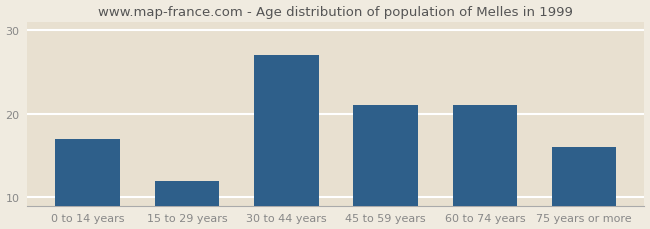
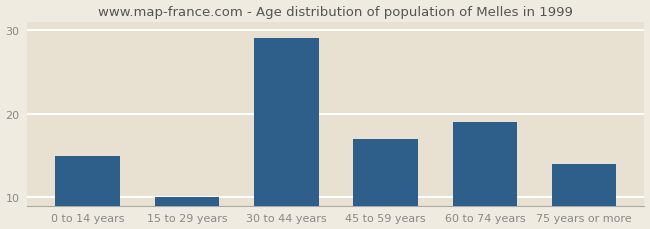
0 to 14 years: 17 -> 15
15 to 29 years: 12 -> 10
30 to 44 years: 27 -> 29
45 to 59 years: 21 -> 17
60 to 74 years: 21 -> 19
75 years or more: 16 -> 14
